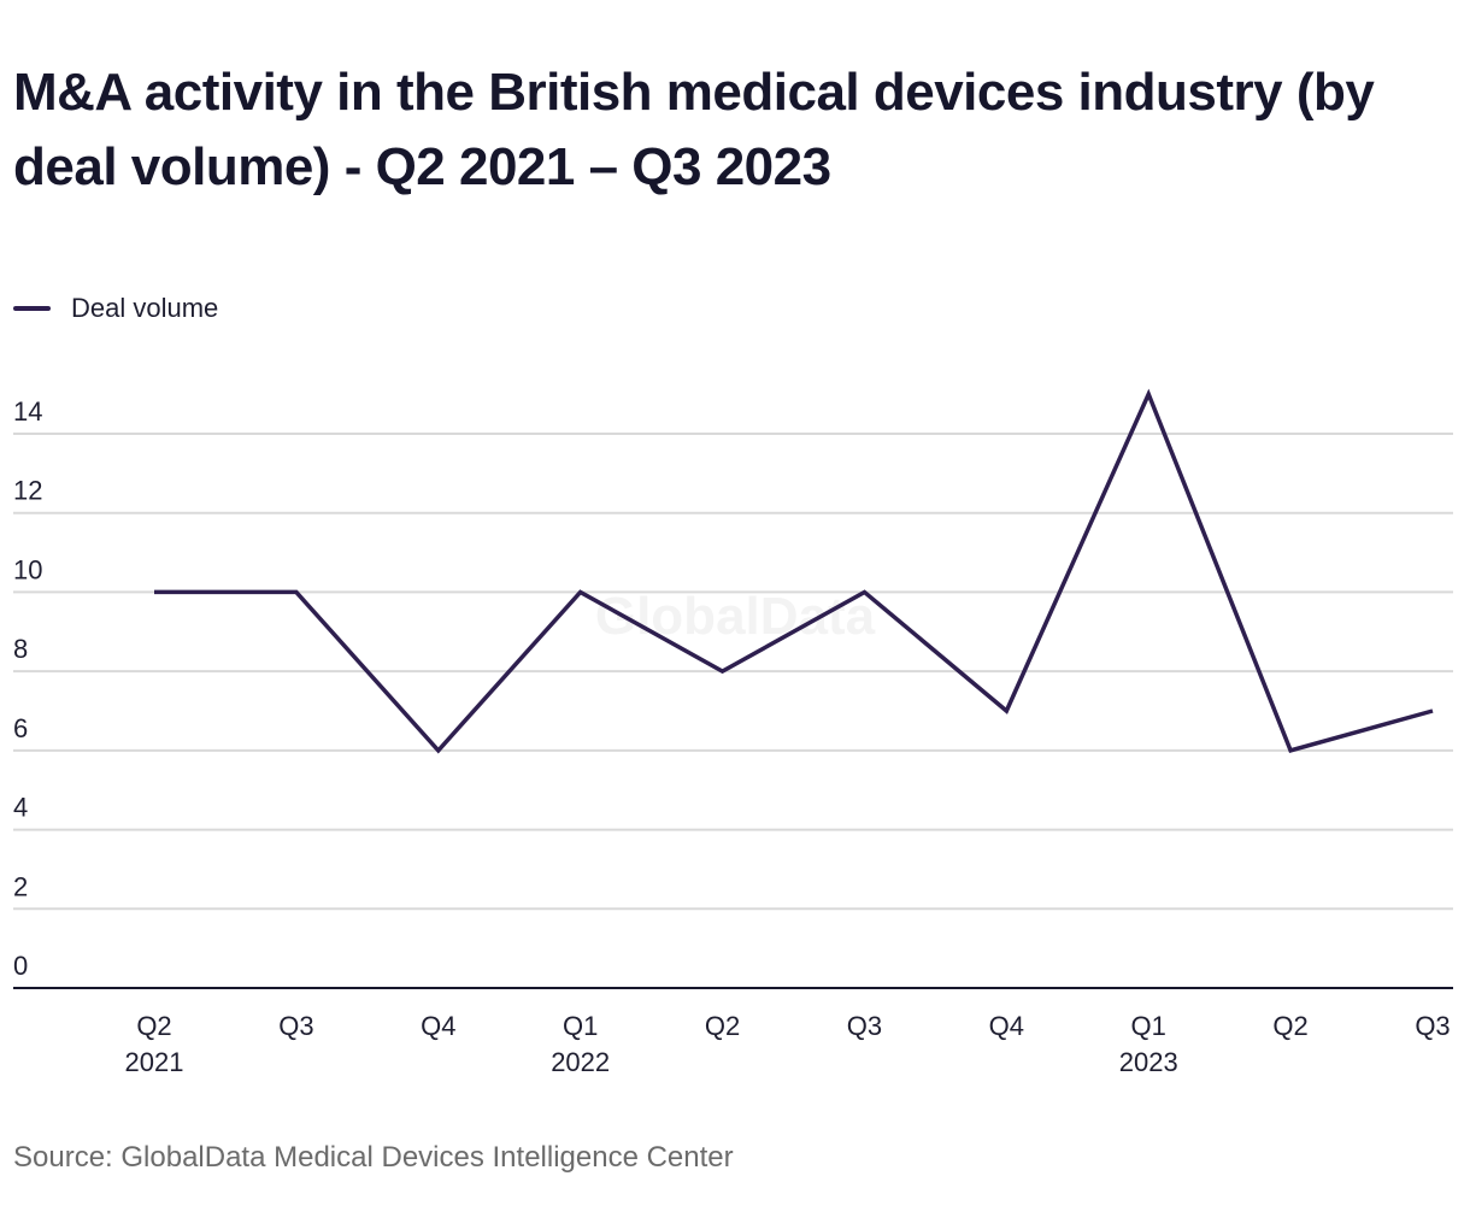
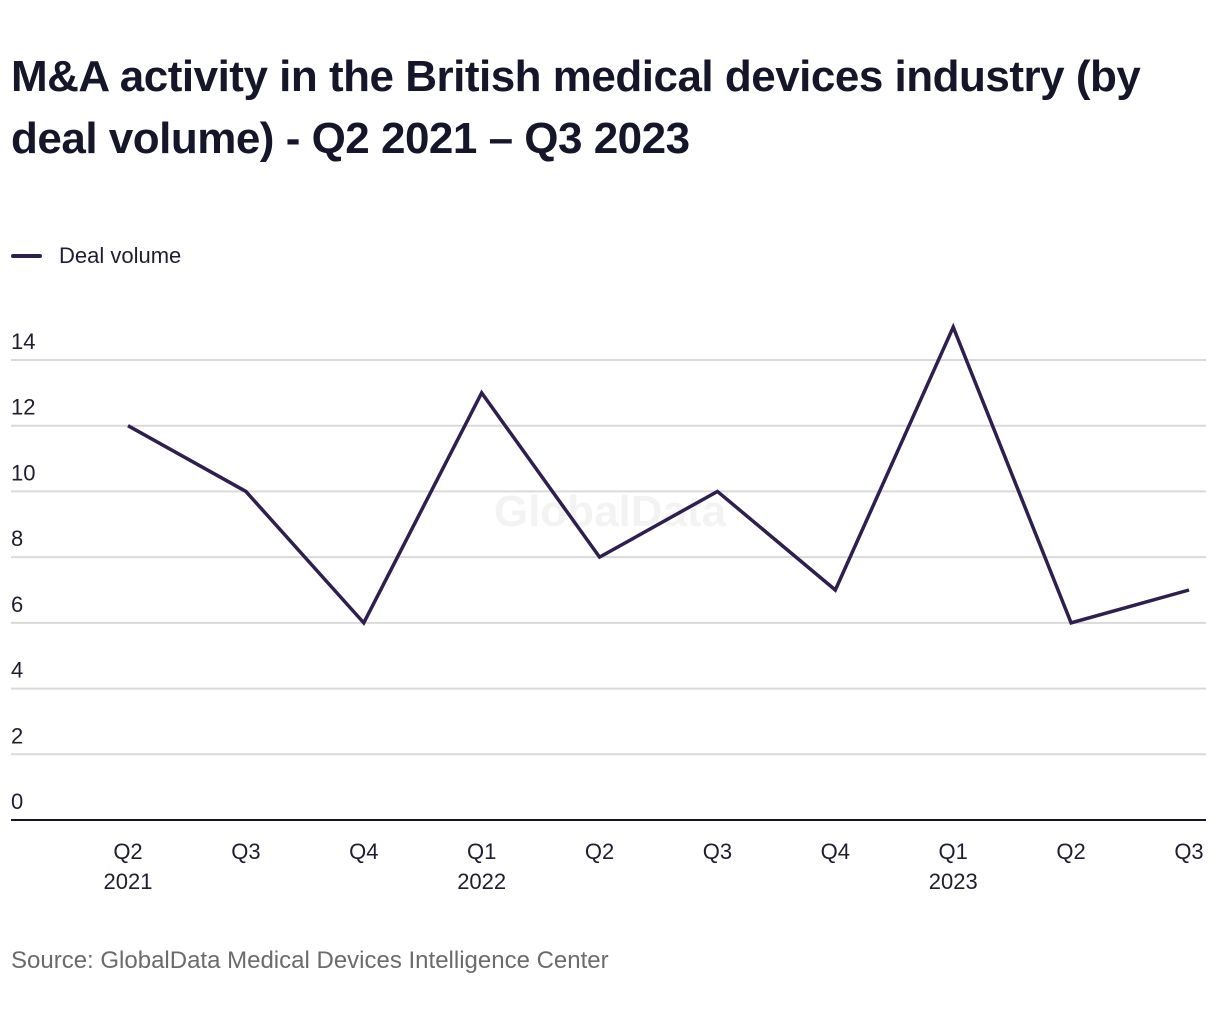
Q2 2021: 10 -> 12
Q1 2022: 10 -> 13
